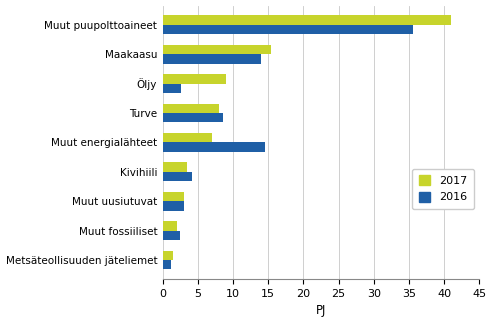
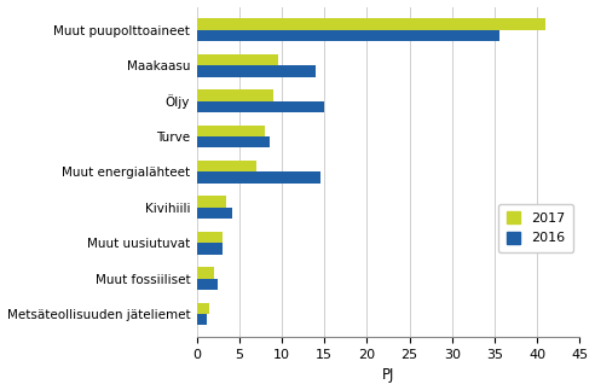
2017/Maakaasu: 15.4 -> 9.5
2016/Öljy: 2.6 -> 15.0
